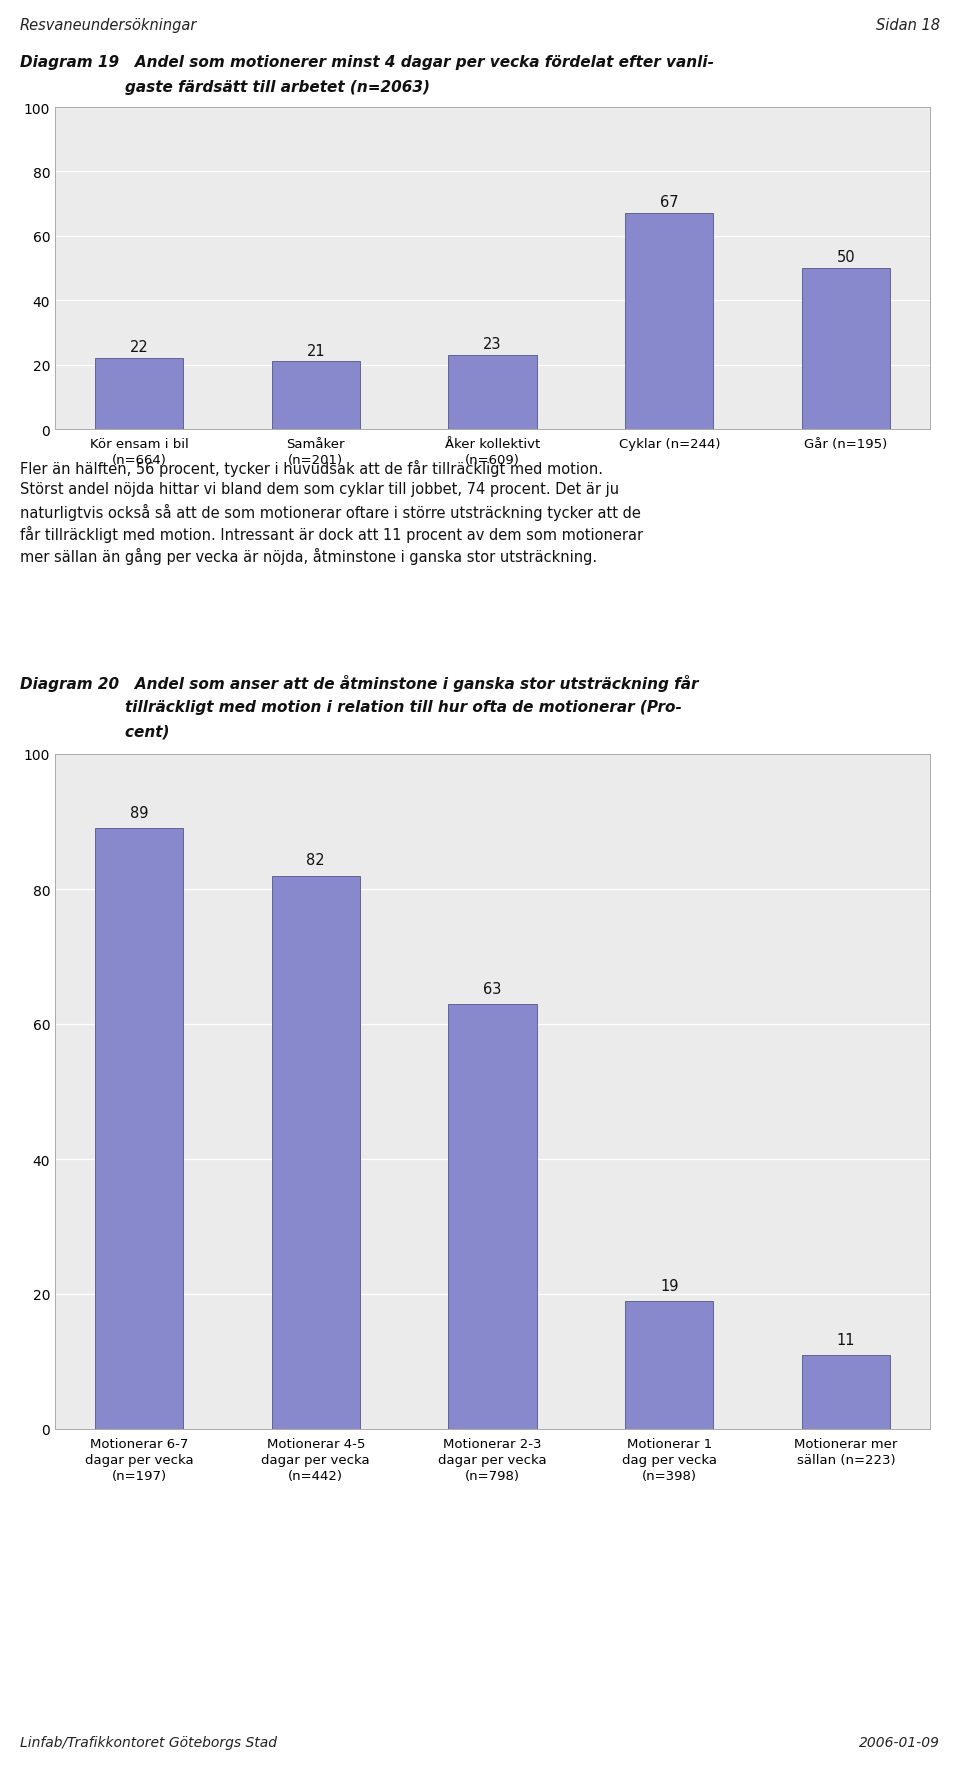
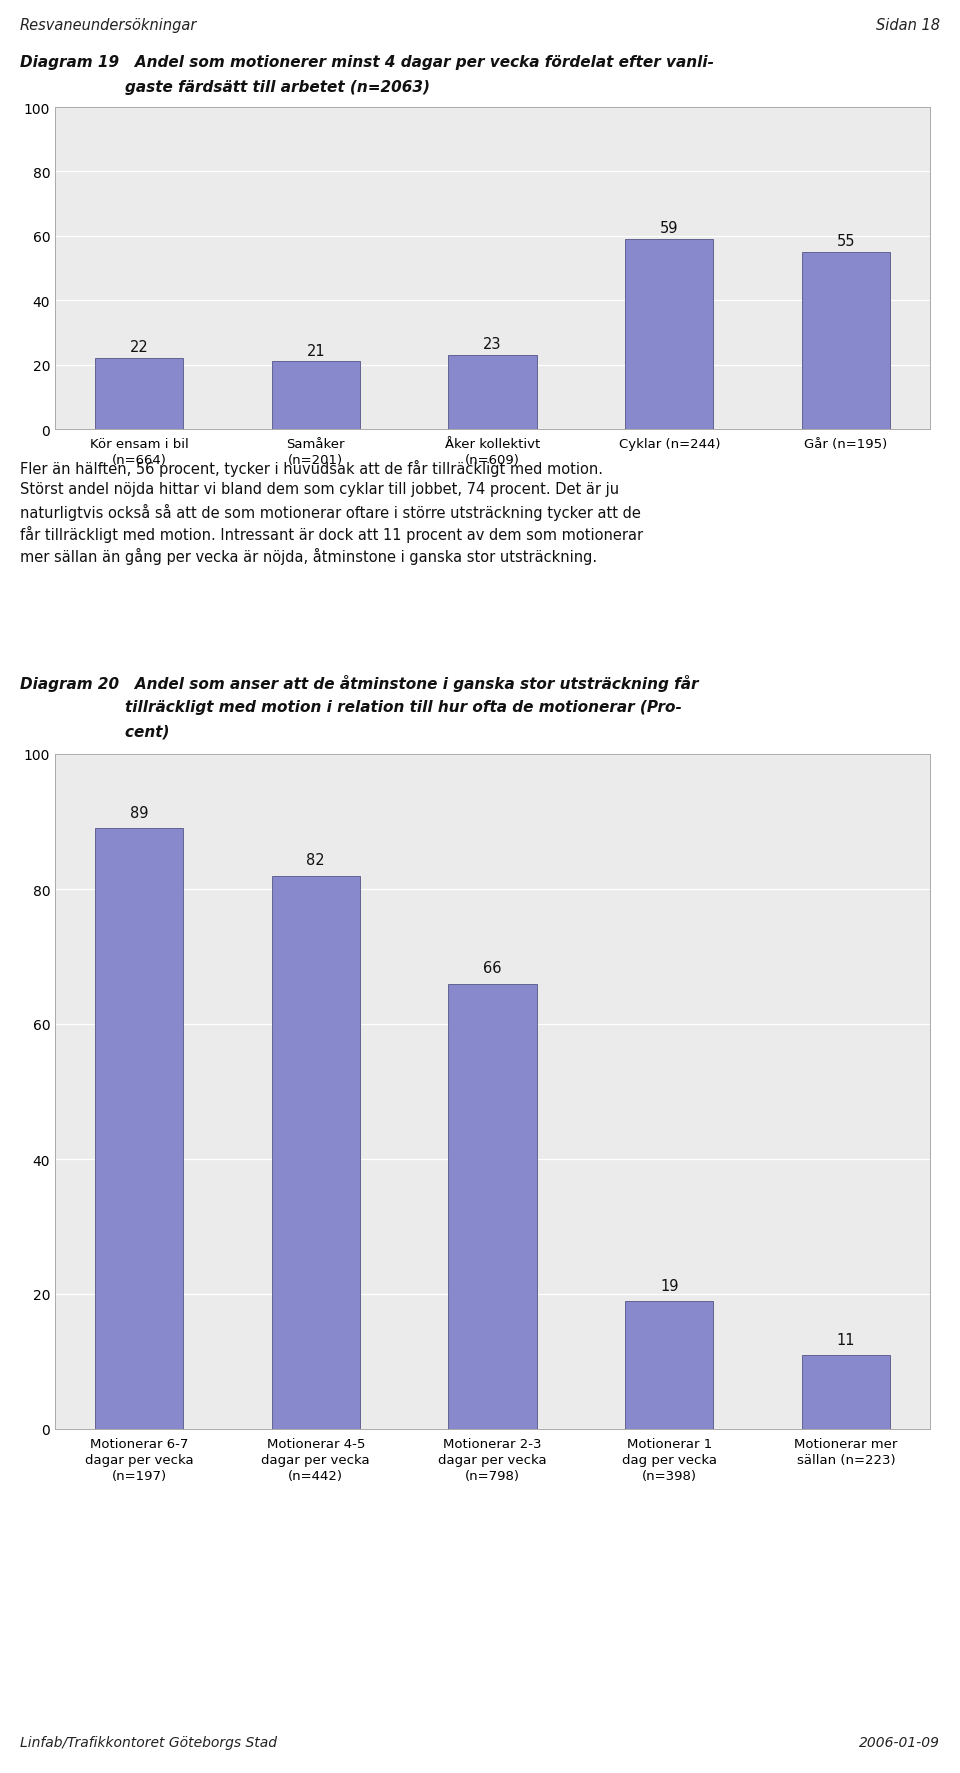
Cyklar (n=244): 67 -> 59
Går (n=195): 50 -> 55
Motionerar 2-3 dagar per vecka (n=798): 63 -> 66
